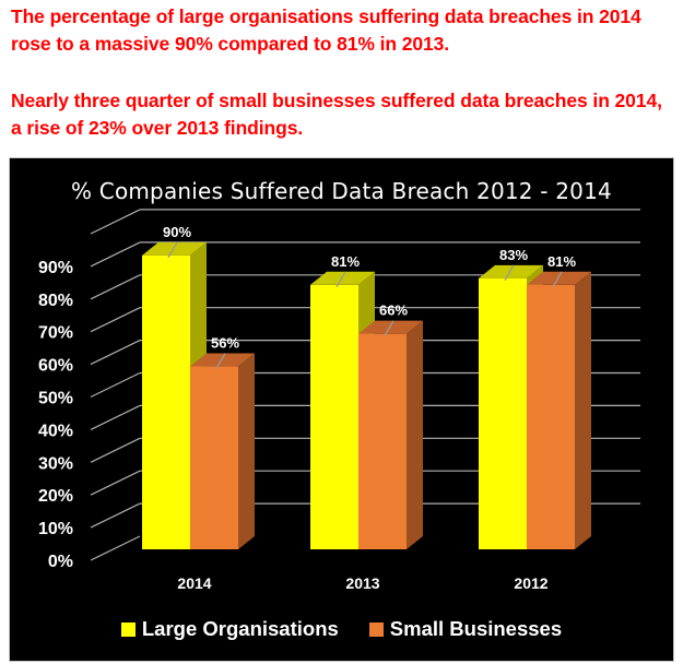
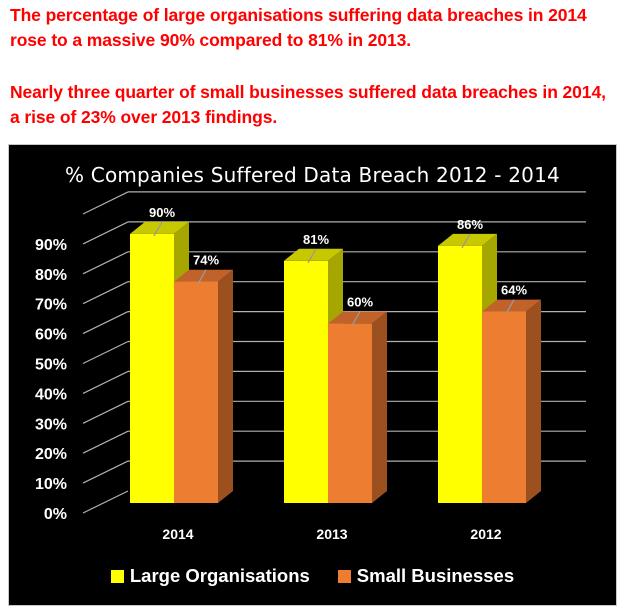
Small Businesses/2014: 56% -> 74%
Small Businesses/2013: 66% -> 60%
Large Organisations/2012: 83% -> 86%
Small Businesses/2012: 81% -> 64%
